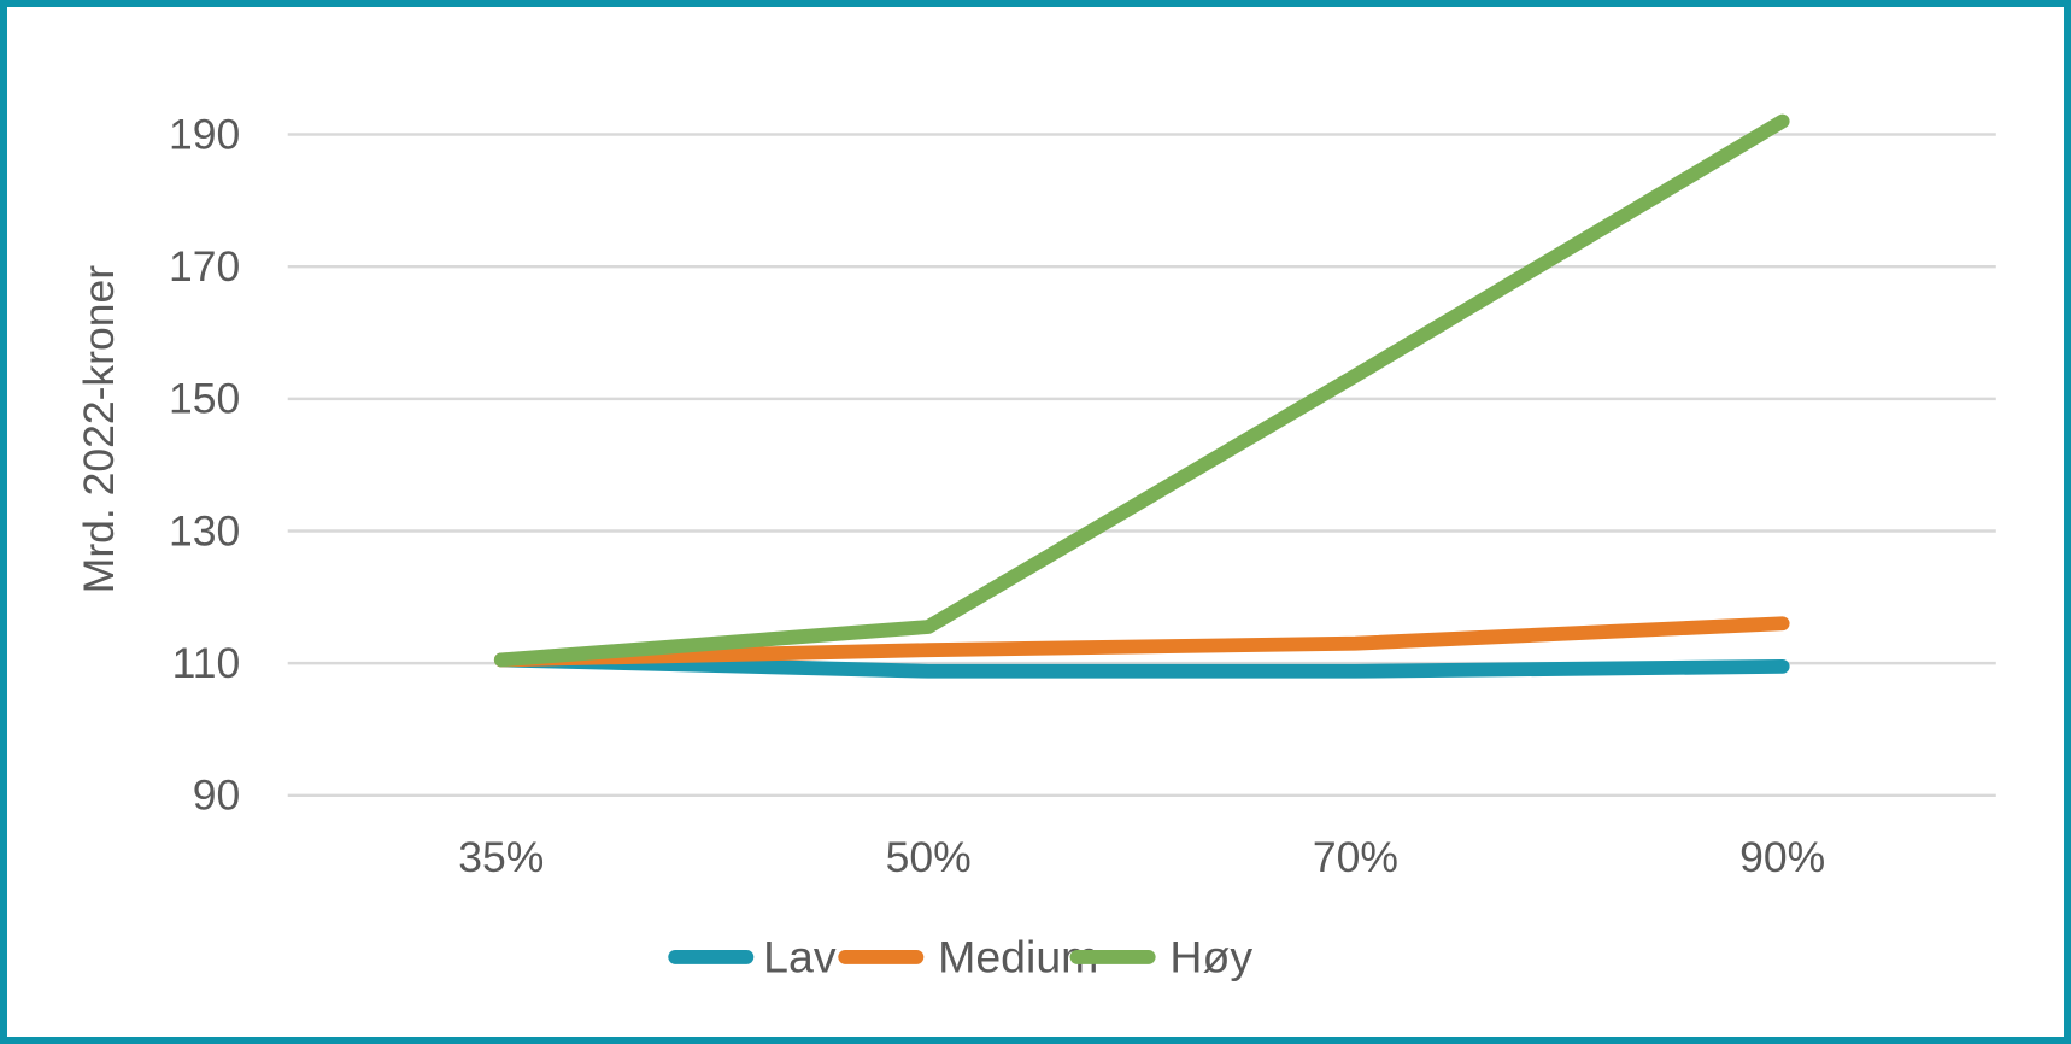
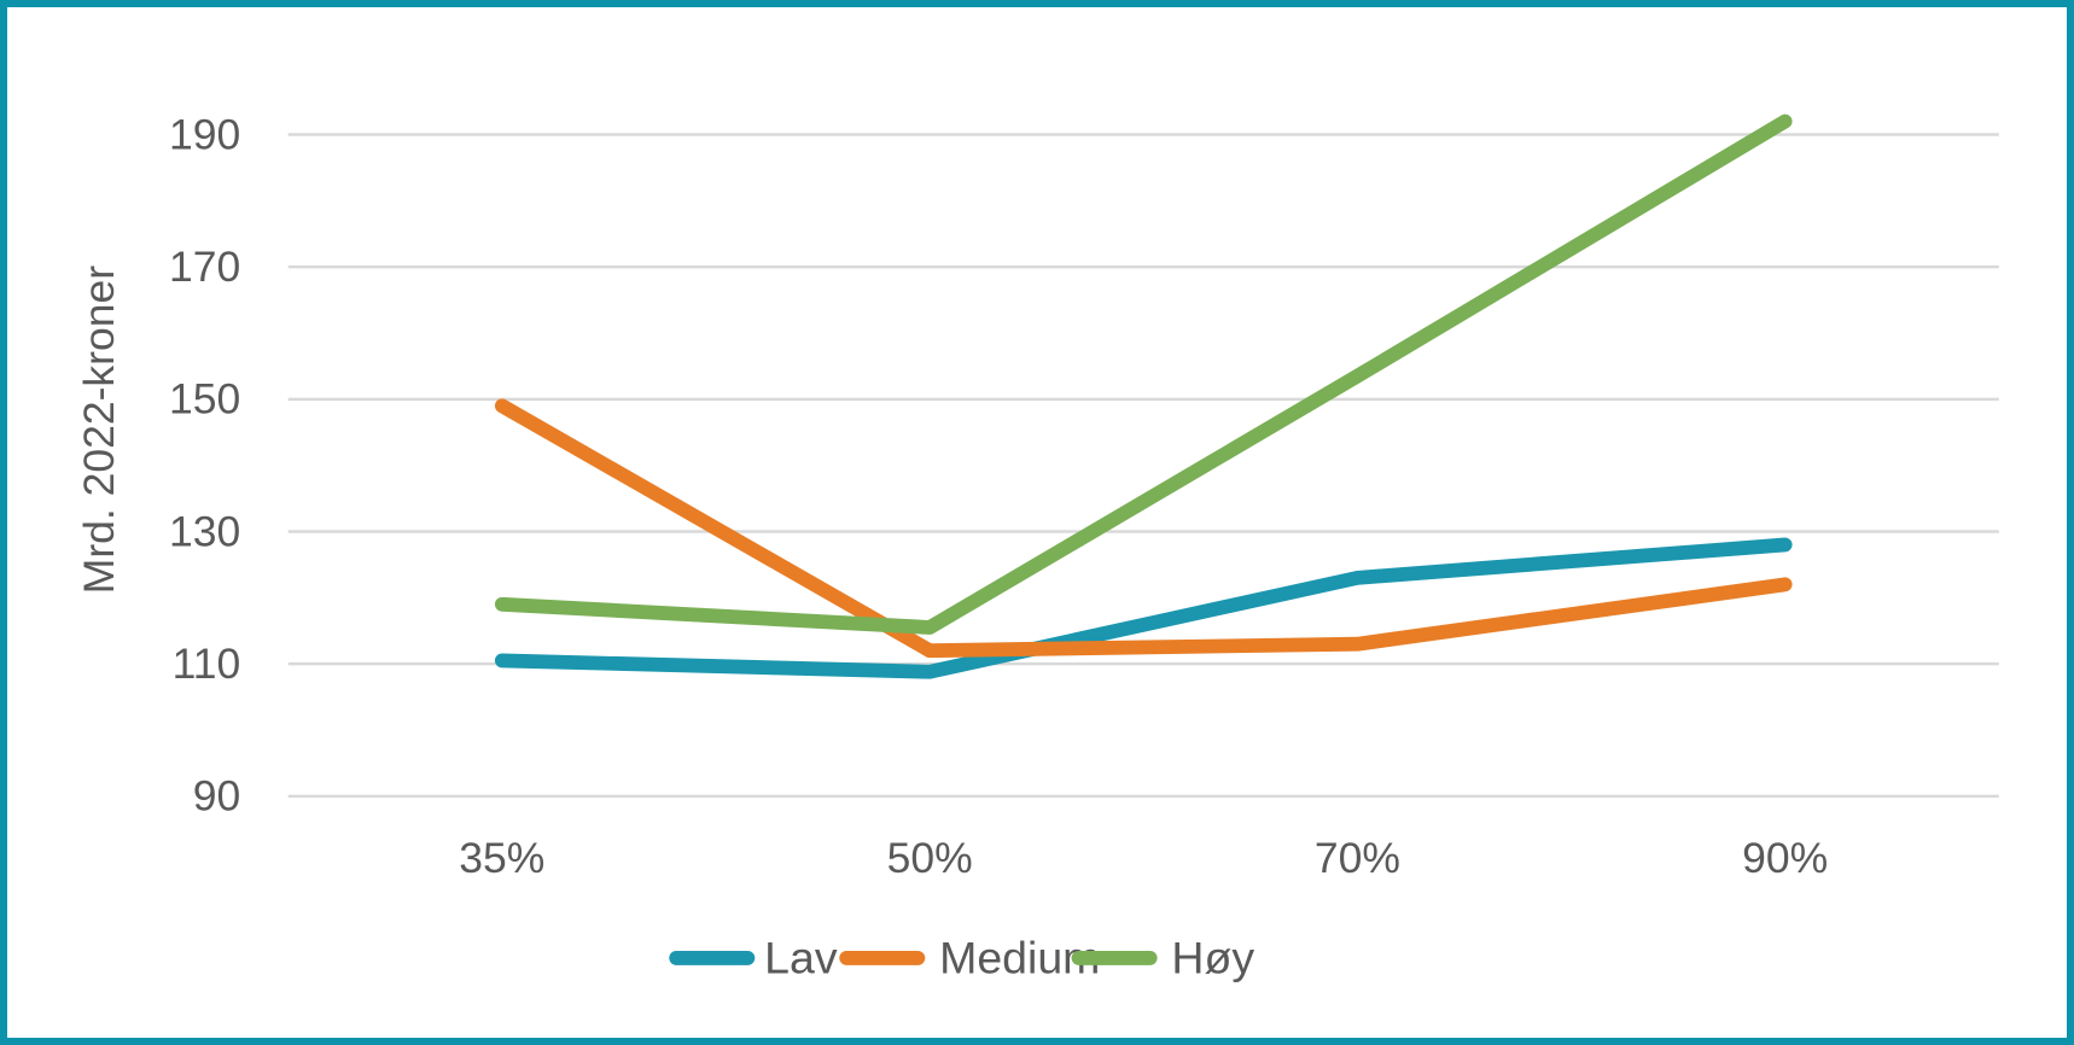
Medium/35%: 110 -> 149
Høy/35%: 110 -> 119
Lav/70%: 109 -> 123
Lav/90%: 110 -> 128
Medium/90%: 116 -> 122
